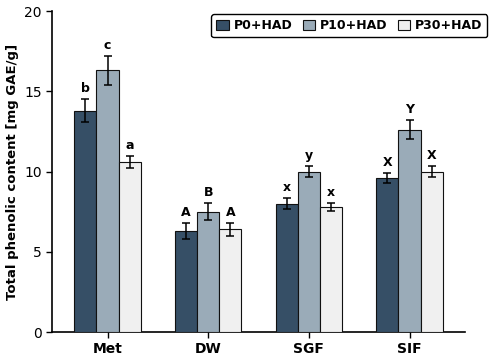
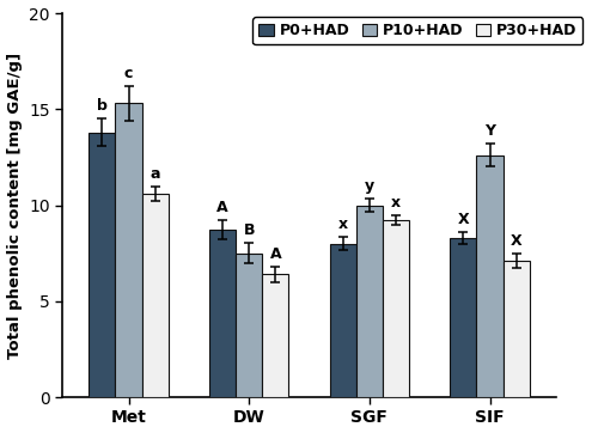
P10+HAD/Met: 16.3 -> 15.3
P0+HAD/DW: 6.3 -> 8.7
P30+HAD/SGF: 7.8 -> 9.2
P0+HAD/SIF: 9.6 -> 8.3
P30+HAD/SIF: 10.0 -> 7.1
